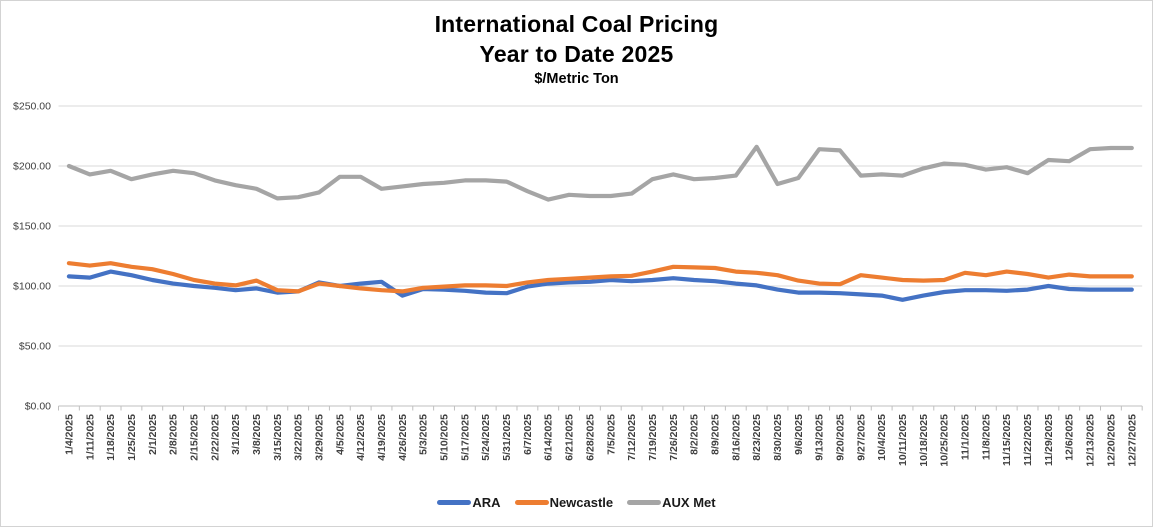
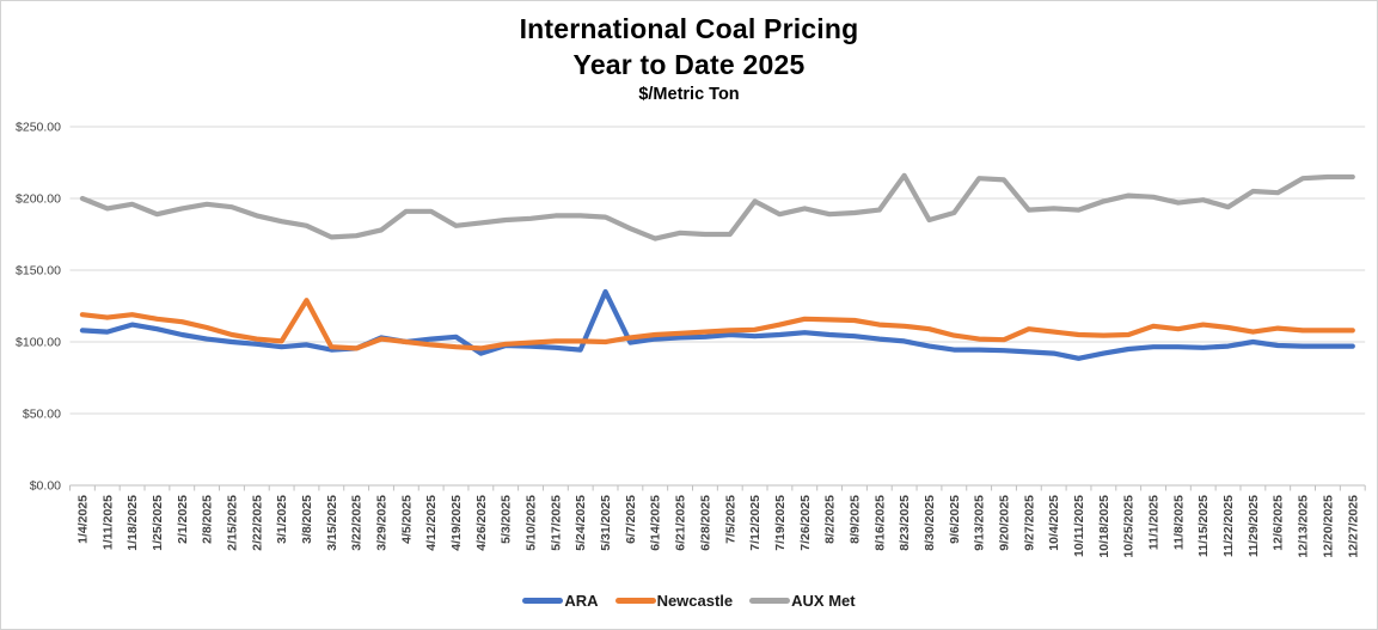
Newcastle/3/8/2025: $104 -> $129
ARA/5/31/2025: $94 -> $135
AUX Met/7/12/2025: $177 -> $198
